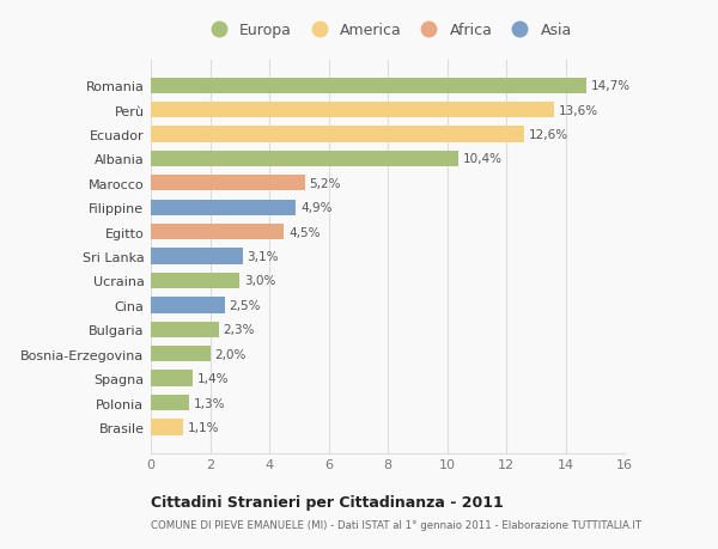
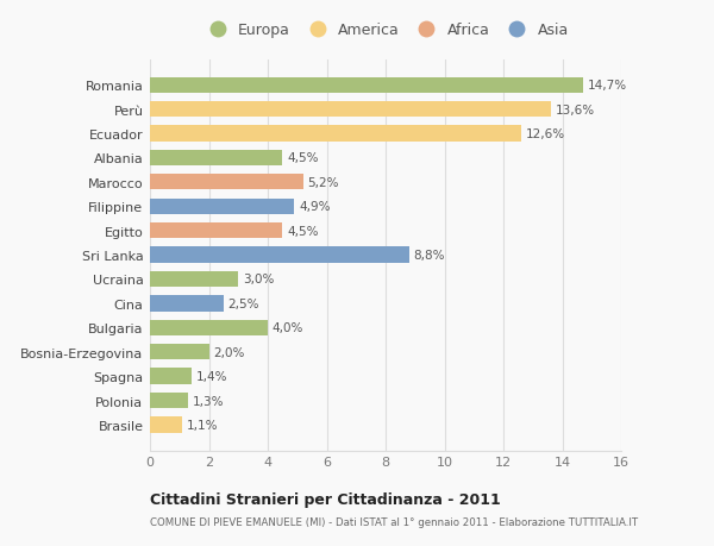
Albania: 10,4% -> 4,5%
Sri Lanka: 3,1% -> 8,8%
Bulgaria: 2,3% -> 4,0%
